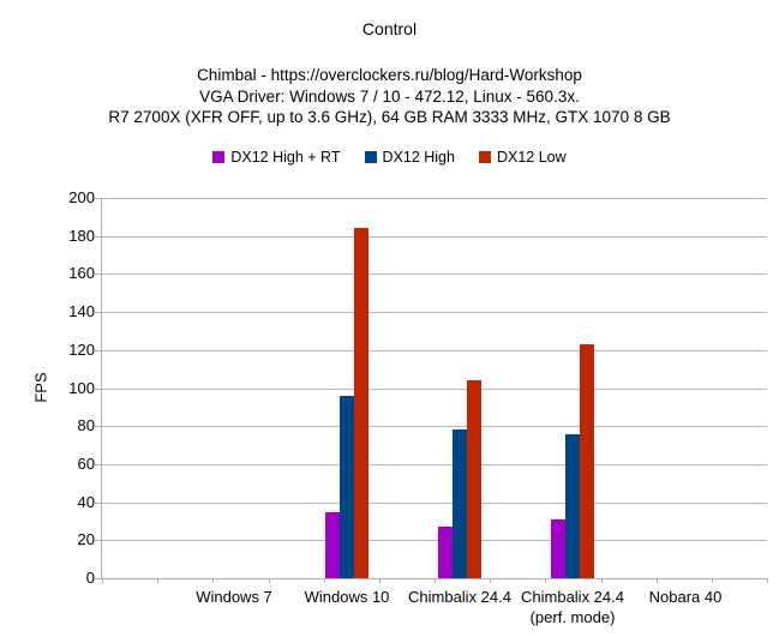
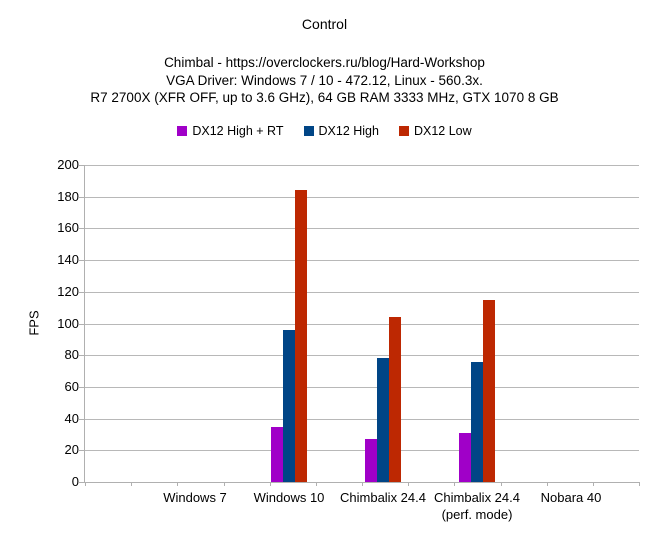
DX12 Low/Chimbalix 24.4 (perf. mode): 123 -> 115
